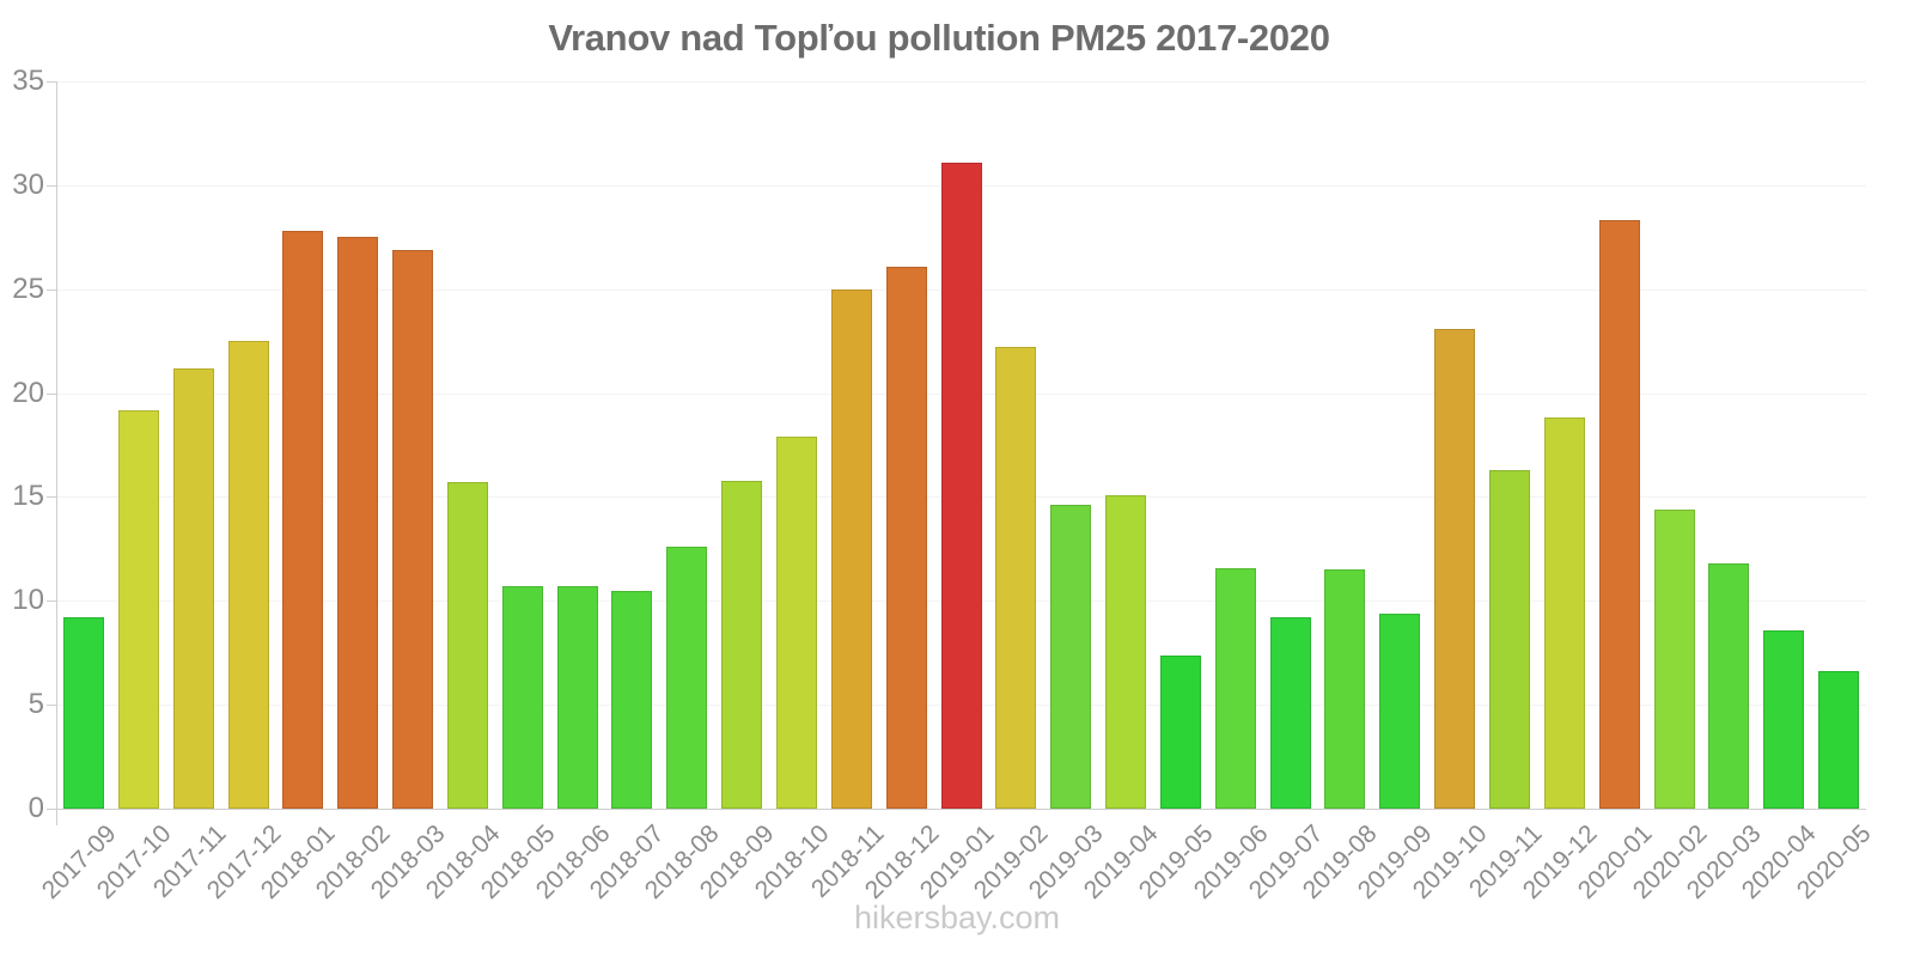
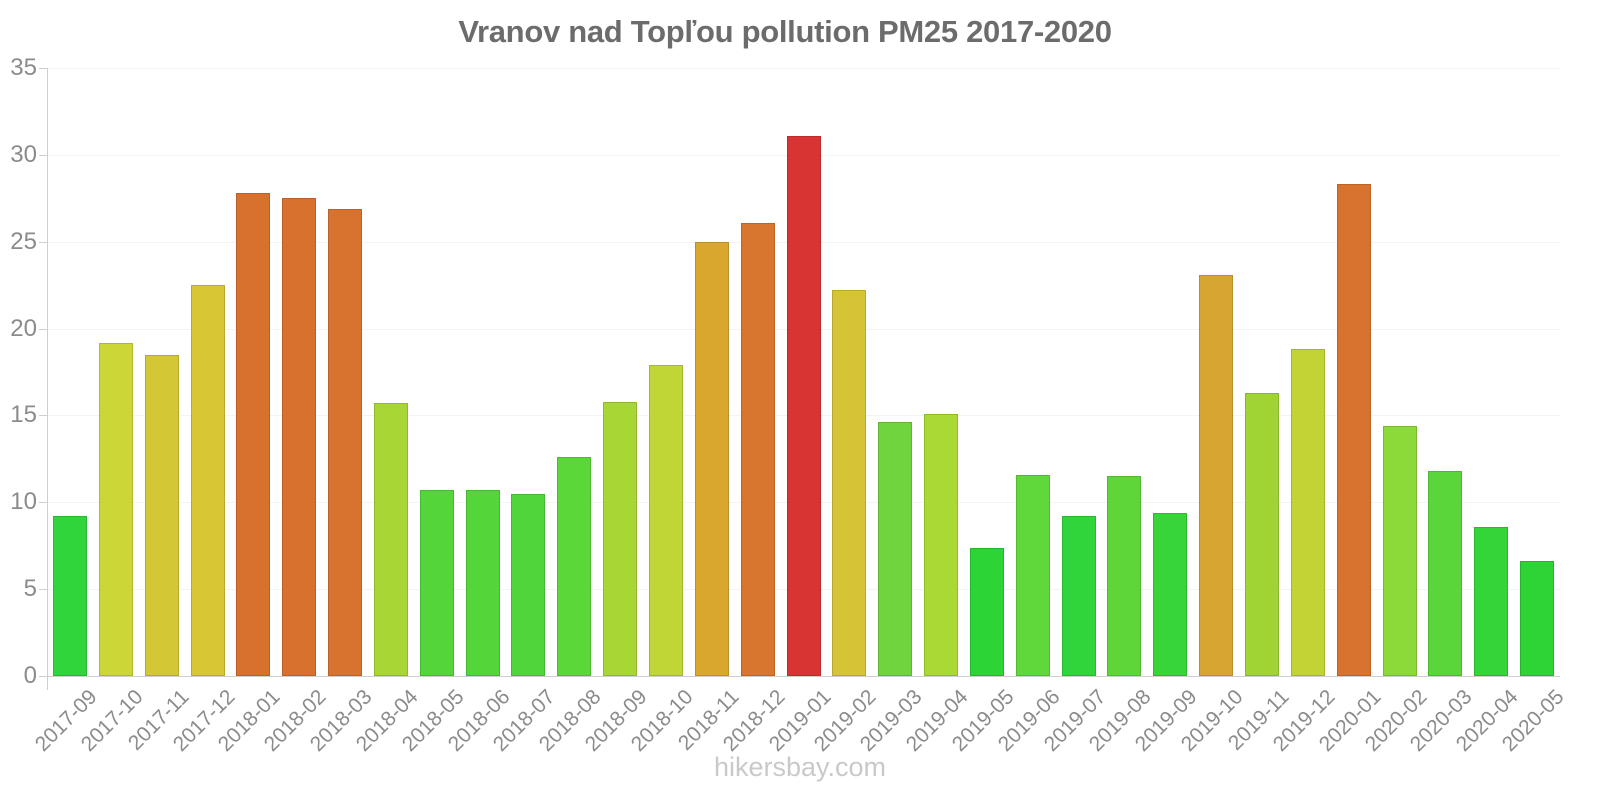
2017-11: 21.2 -> 18.5
